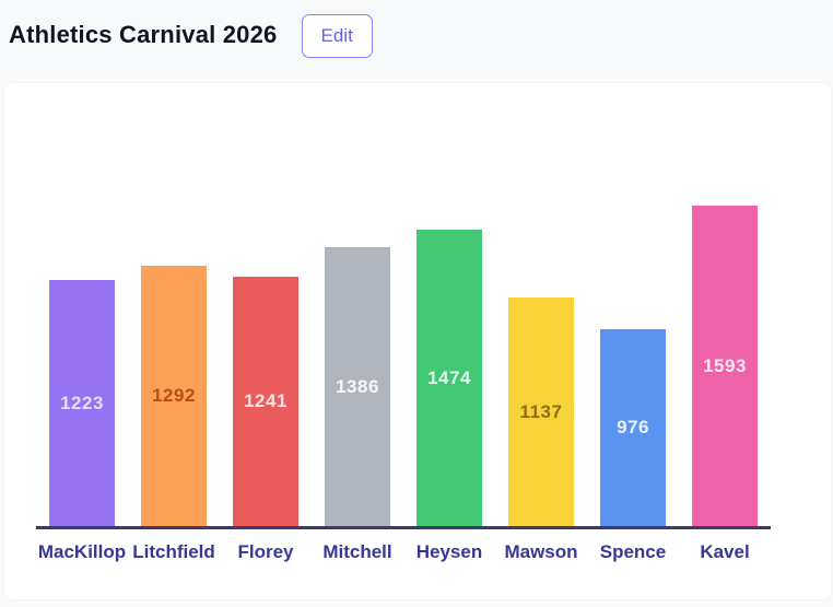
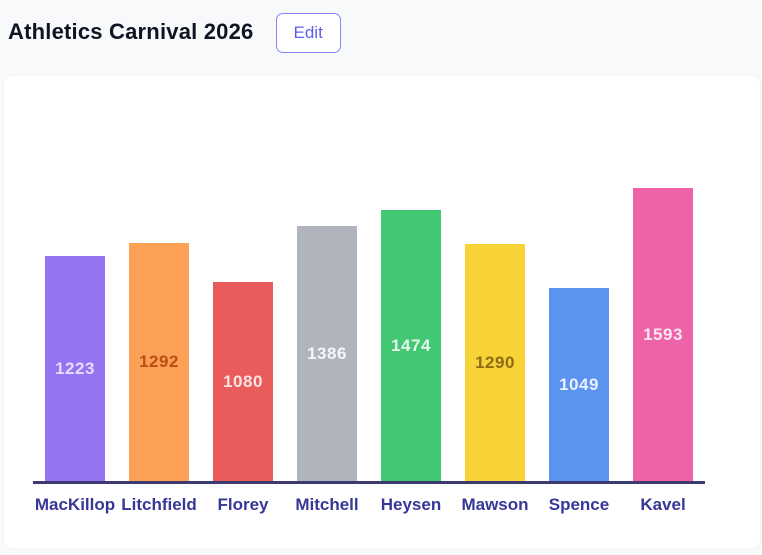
Florey: 1241 -> 1080
Mawson: 1137 -> 1290
Spence: 976 -> 1049
